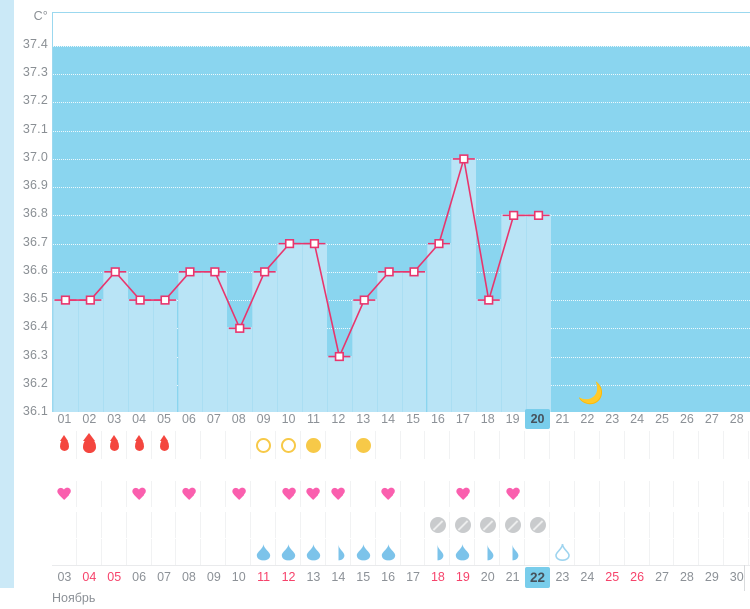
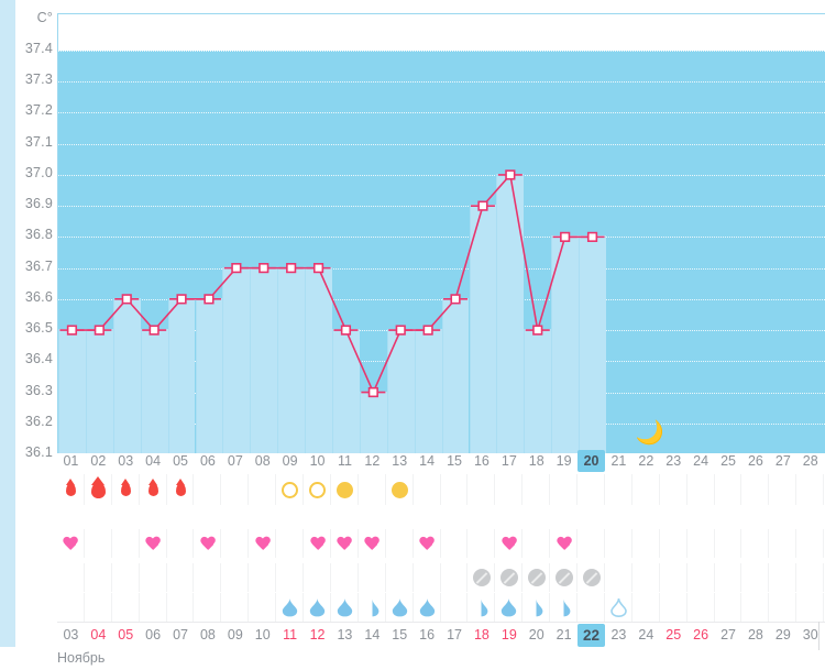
05: 36.5 -> 36.6
07: 36.6 -> 36.7
08: 36.4 -> 36.7
09: 36.6 -> 36.7
11: 36.7 -> 36.5
14: 36.6 -> 36.5
16: 36.7 -> 36.9
